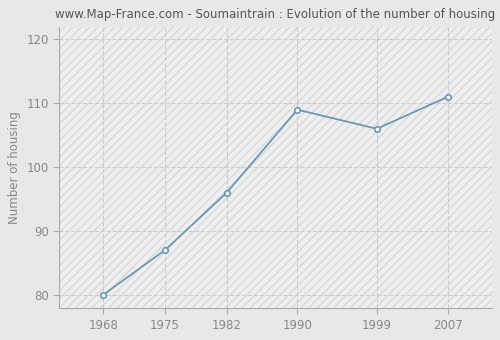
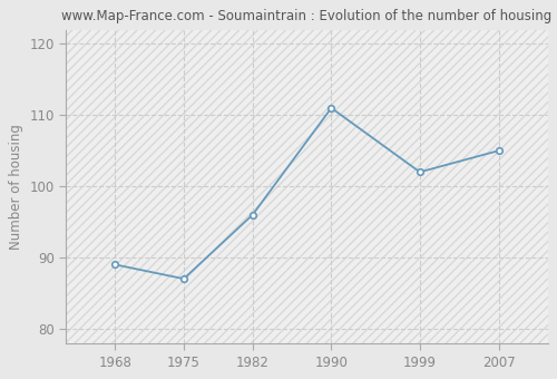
1968: 80 -> 89
1990: 109 -> 111
1999: 106 -> 102
2007: 111 -> 105
